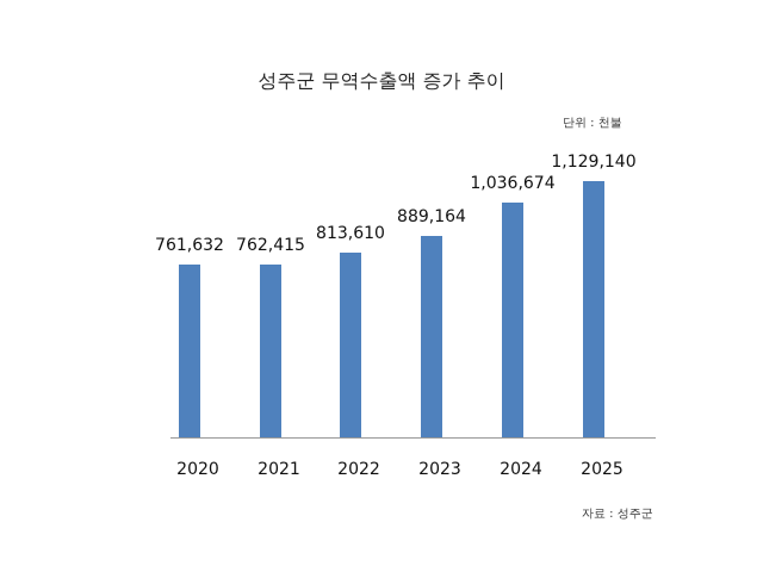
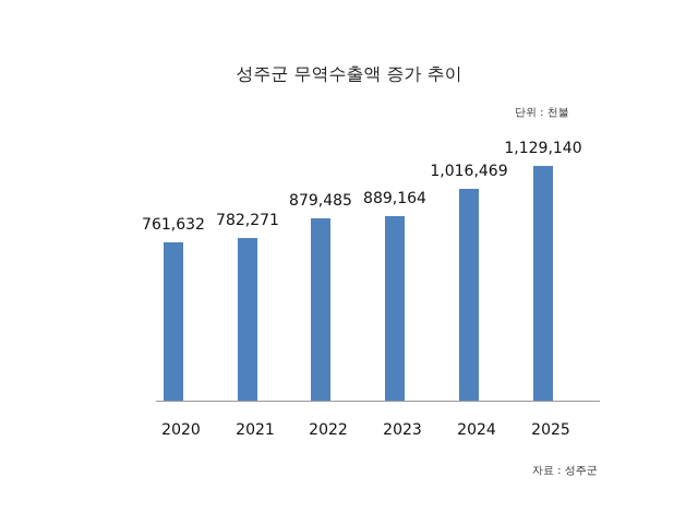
2021: 762,415 -> 782,271
2022: 813,610 -> 879,485
2024: 1,036,674 -> 1,016,469
